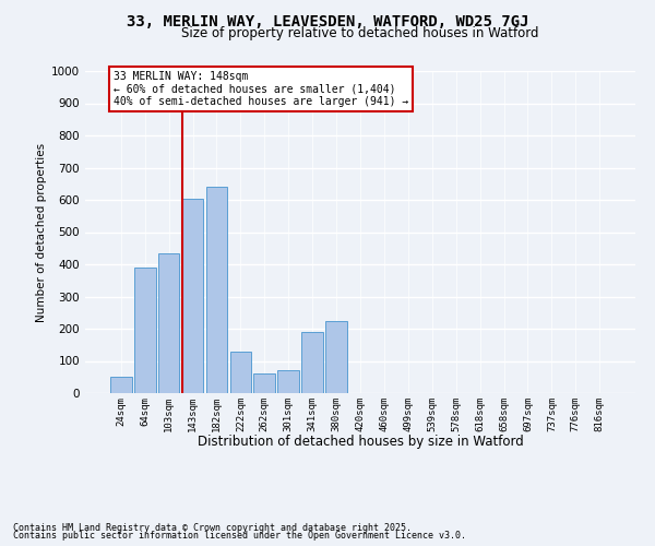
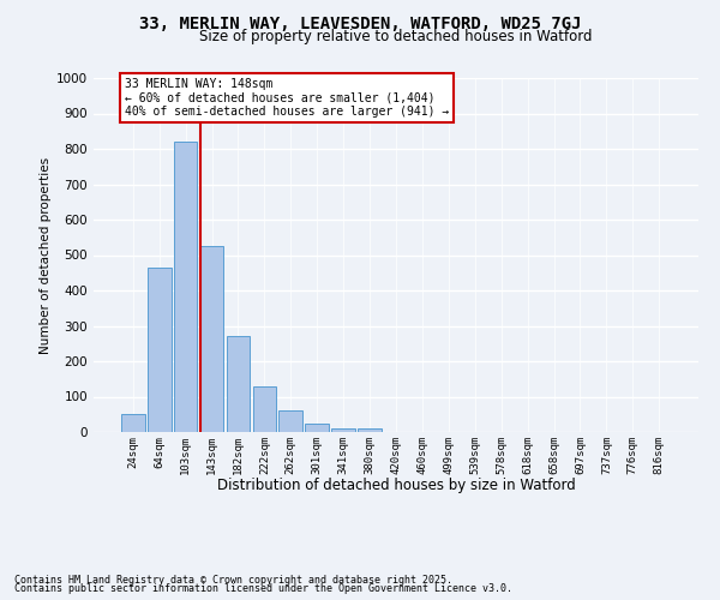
64sqm: 390 -> 465
103sqm: 435 -> 820
143sqm: 605 -> 525
182sqm: 640 -> 270
301sqm: 70 -> 23
341sqm: 190 -> 10
380sqm: 225 -> 10
